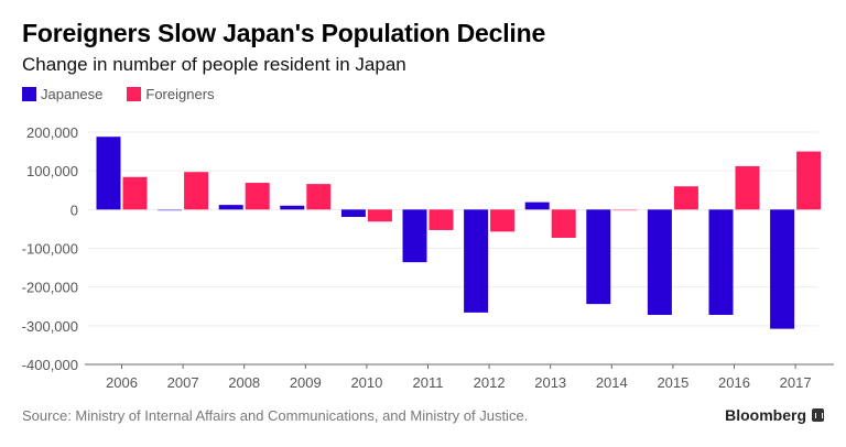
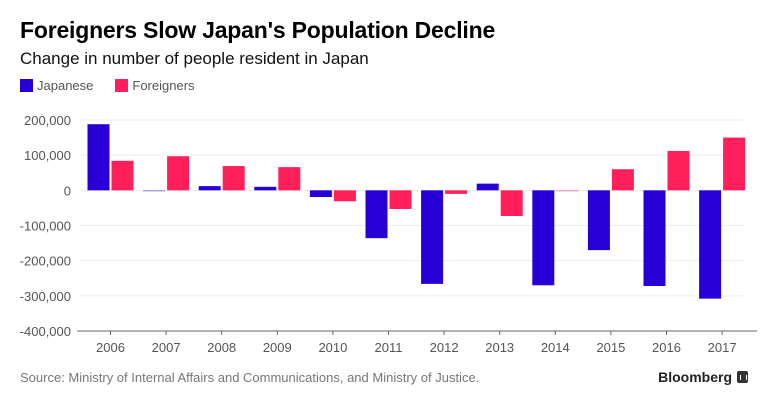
Foreigners/2012: -60000 -> -10000
Japanese/2014: -240000 -> -270000
Japanese/2015: -270000 -> -170000
